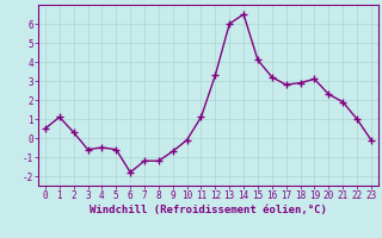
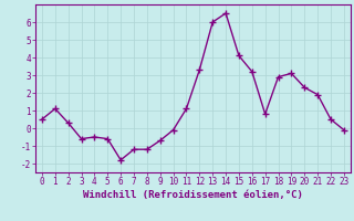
17: 2.8 -> 0.8
22: 1.0 -> 0.5
